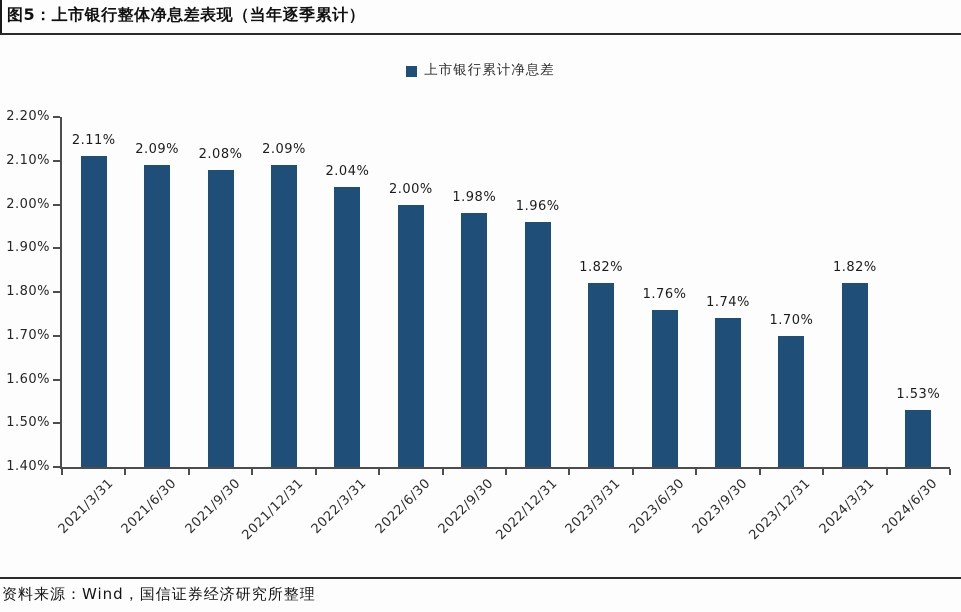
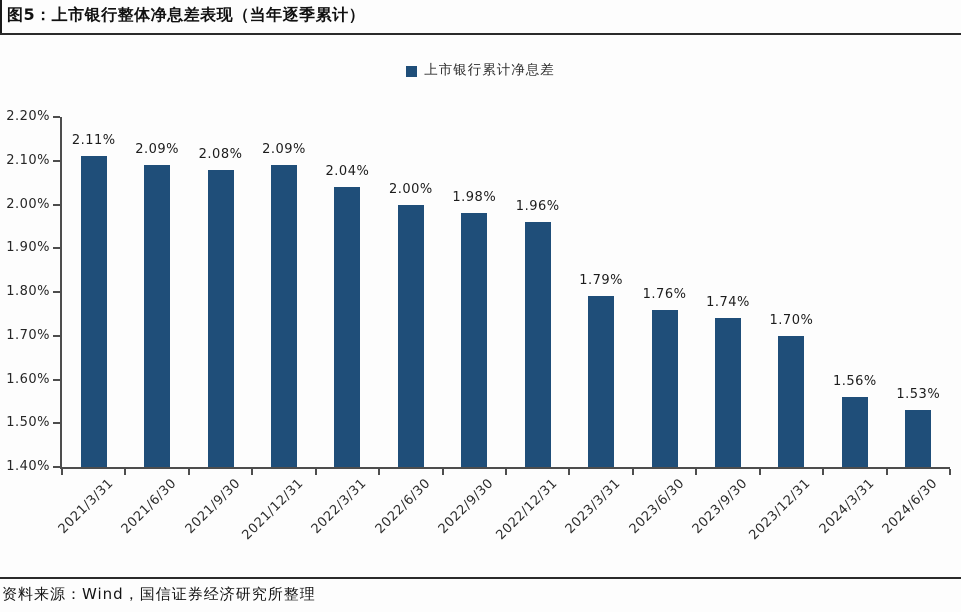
2023/3/31: 1.82% -> 1.79%
2024/3/31: 1.82% -> 1.56%
